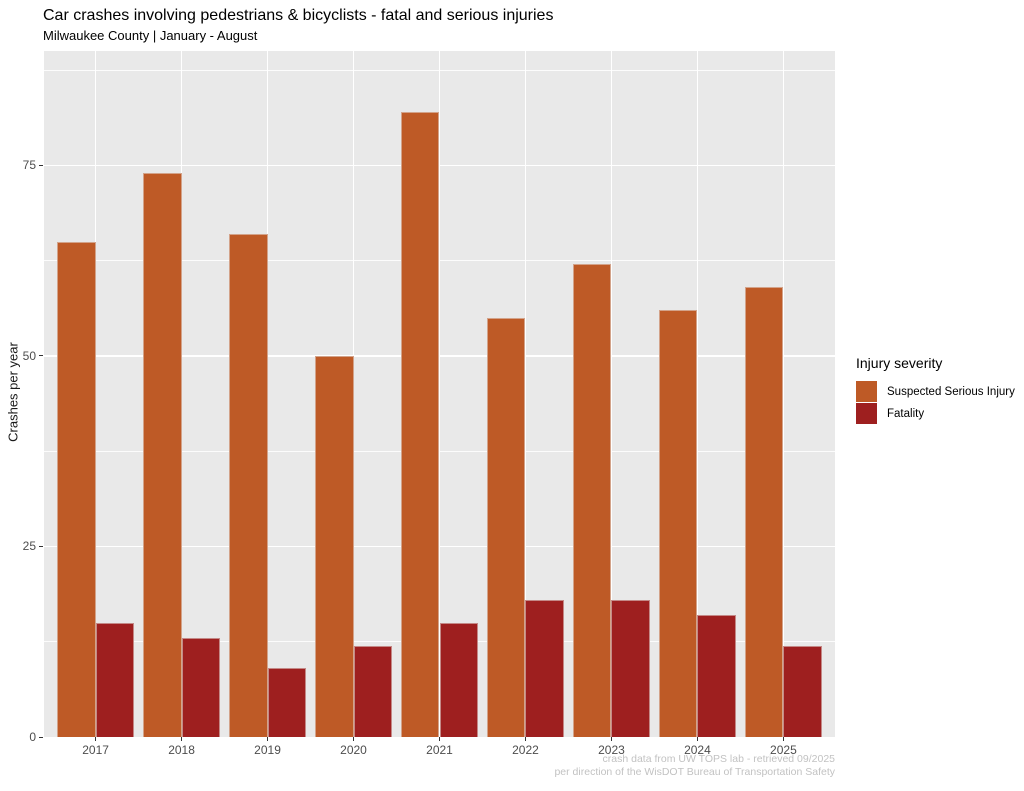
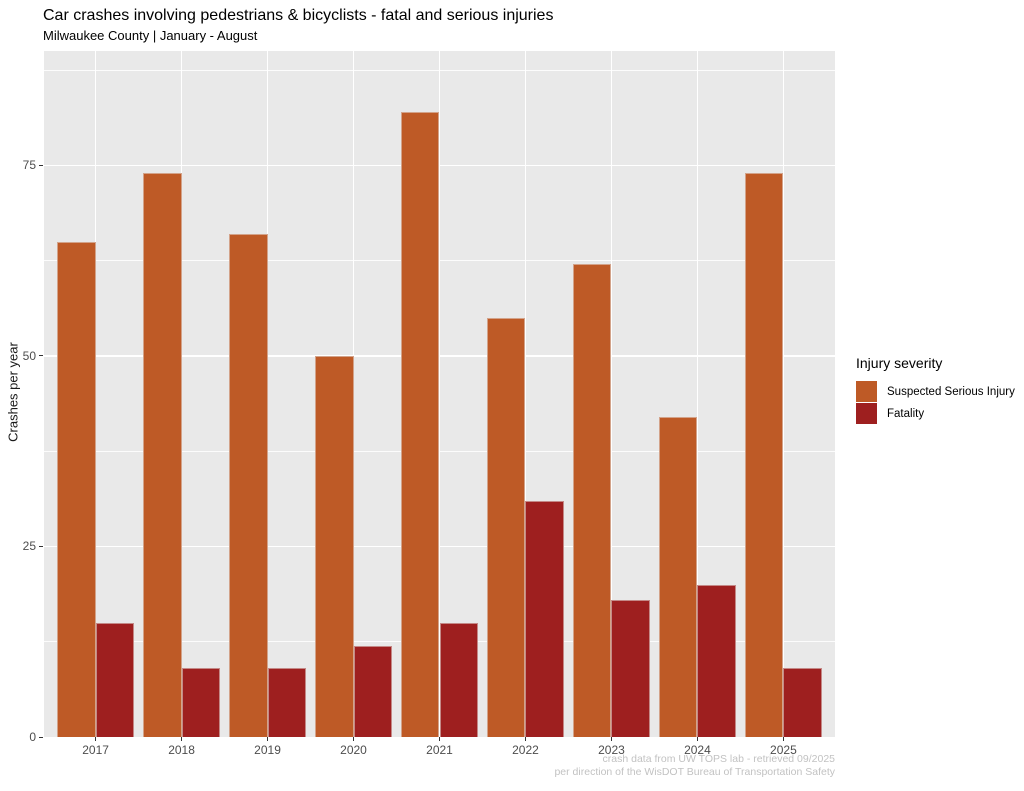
Fatality/2018: 13 -> 9
Fatality/2022: 18 -> 31
Suspected Serious Injury/2024: 56 -> 42
Fatality/2024: 16 -> 20
Suspected Serious Injury/2025: 59 -> 74
Fatality/2025: 12 -> 9
